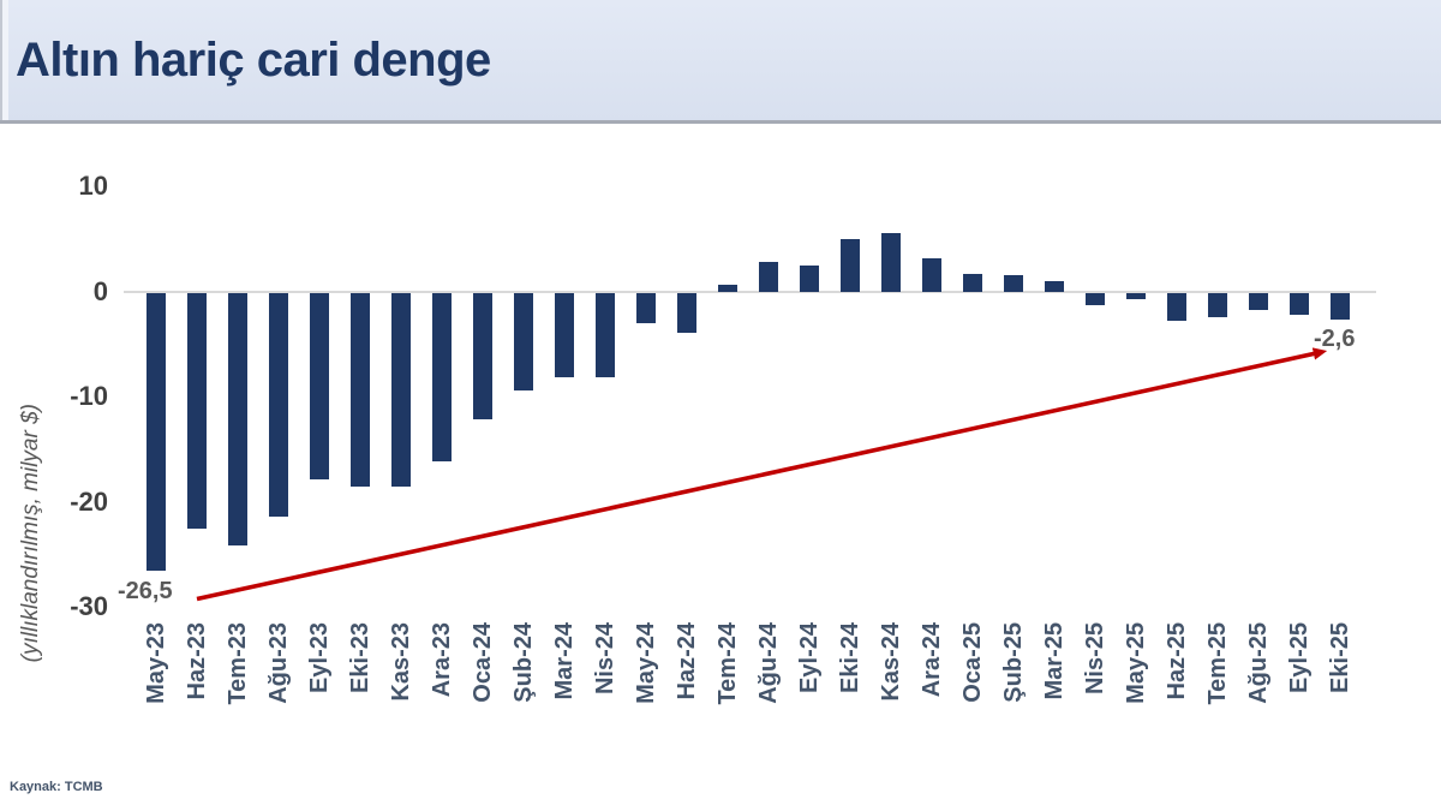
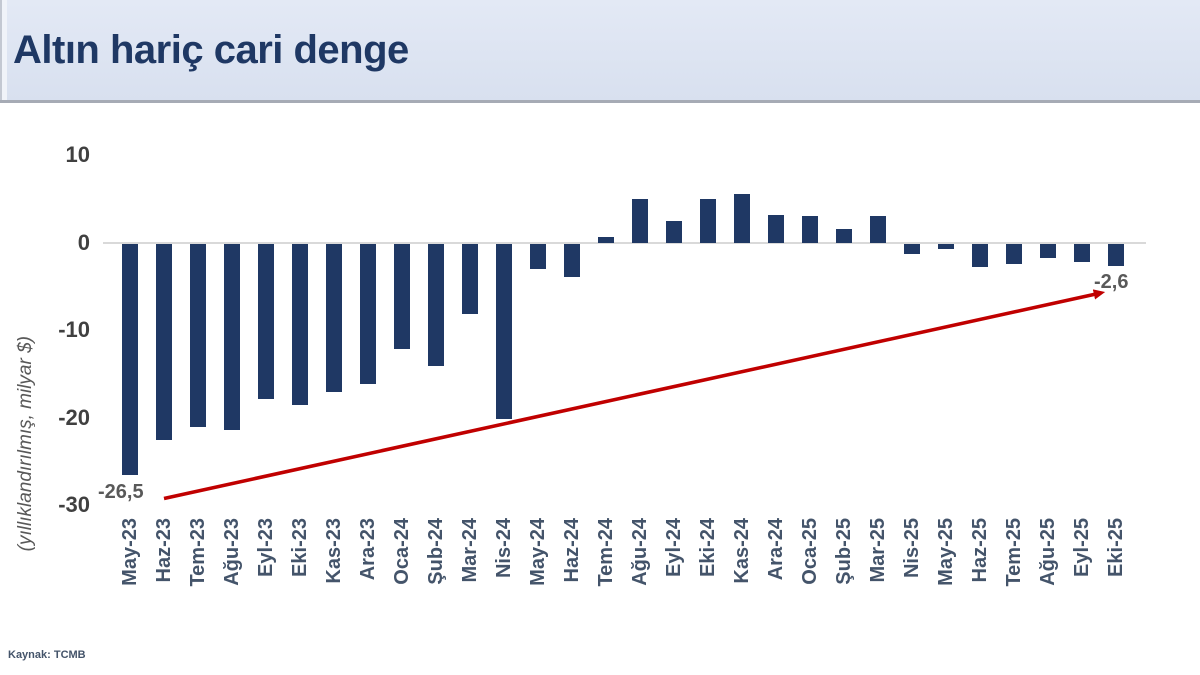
Tem-23: -24 -> -21
Kas-23: -18 -> -17
Şub-24: -9 -> -14
Nis-24: -8 -> -20
Ağu-24: 3 -> 5
Oca-25: 2 -> 3
Mar-25: 1 -> 3
